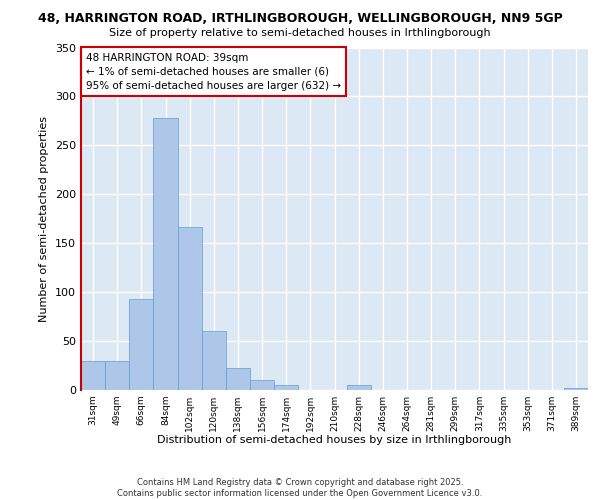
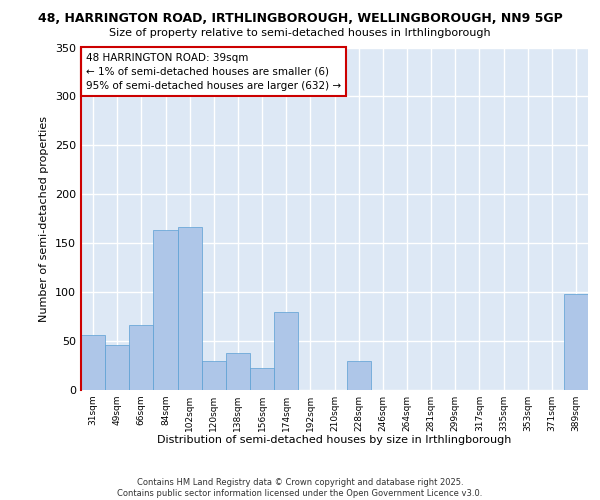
31sqm: 30 -> 56
49sqm: 30 -> 46
66sqm: 93 -> 66
84sqm: 278 -> 164
120sqm: 60 -> 30
138sqm: 22 -> 38
156sqm: 10 -> 22
174sqm: 5 -> 80
228sqm: 5 -> 30
389sqm: 2 -> 98
